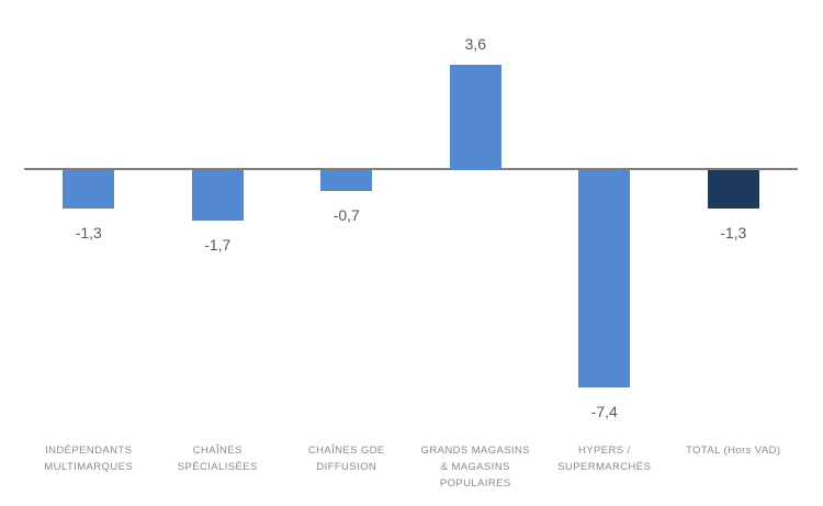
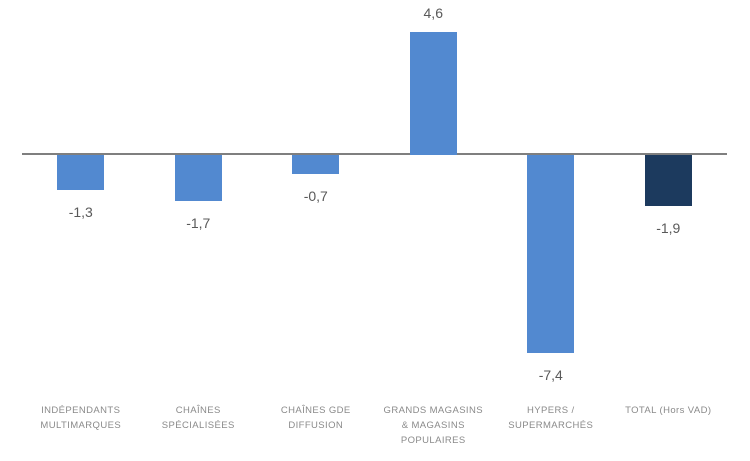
GRANDS MAGASINS & MAGASINS POPULAIRES: 3,6 -> 4,6
TOTAL (Hors VAD): -1,3 -> -1,9
